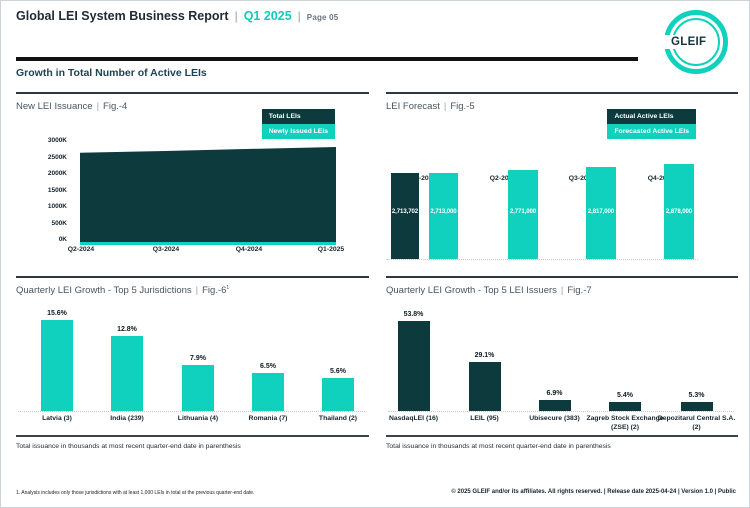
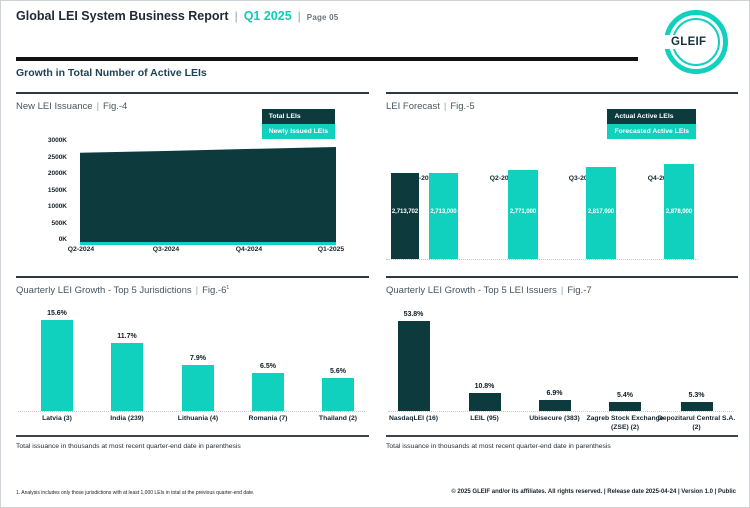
Quarterly LEI Growth - Top 5 Jurisdictions/India (239): 12.8% -> 11.7%
Quarterly LEI Growth - Top 5 LEI Issuers/LEIL (95): 29.1% -> 10.8%
